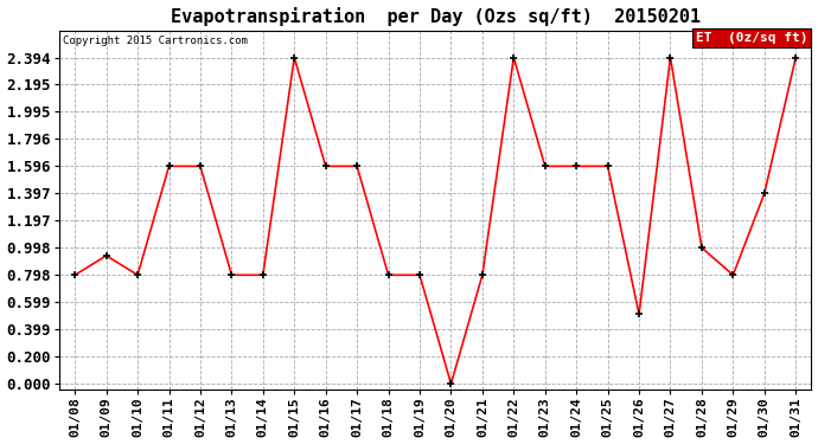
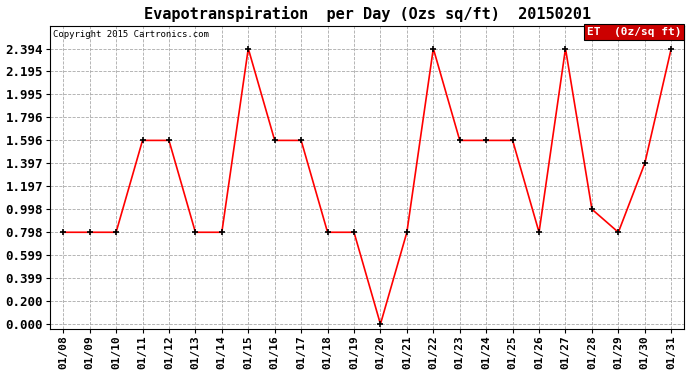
01/09: 0.94 -> 0.80
01/26: 0.51 -> 0.80
